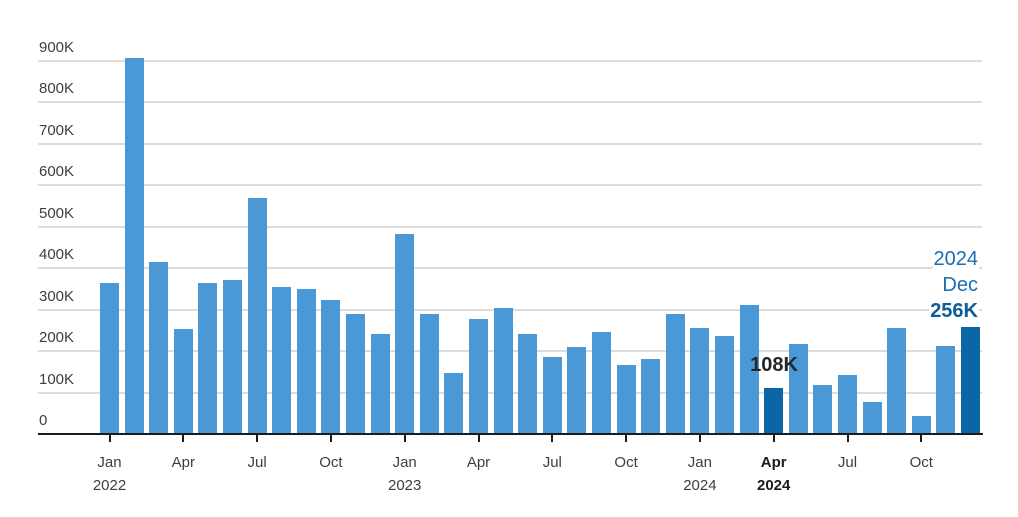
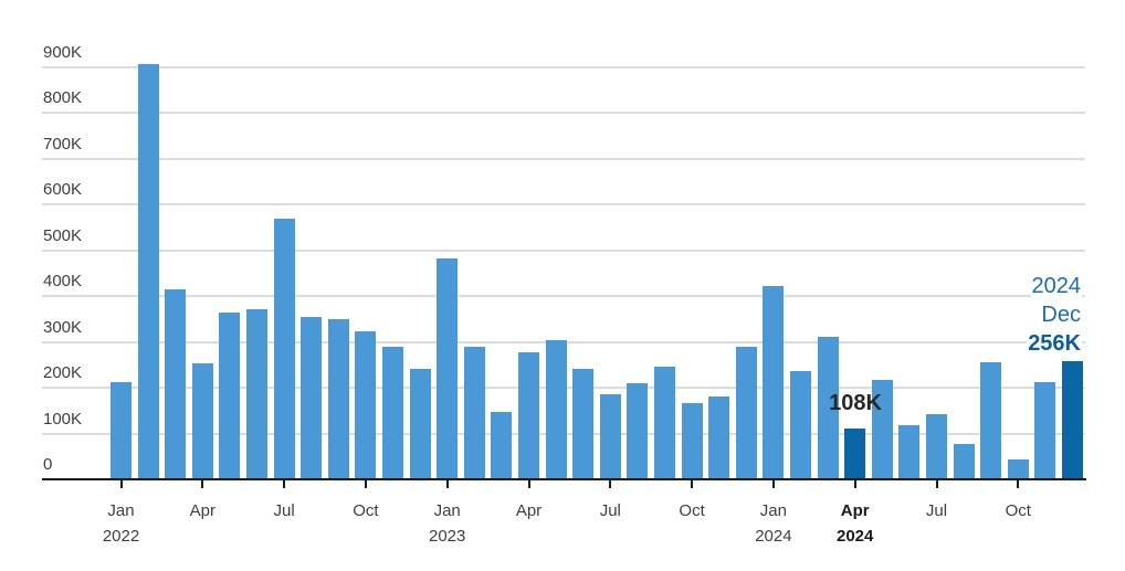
Jan 2022: 360K -> 210K
Jan 2024: 250K -> 420K
